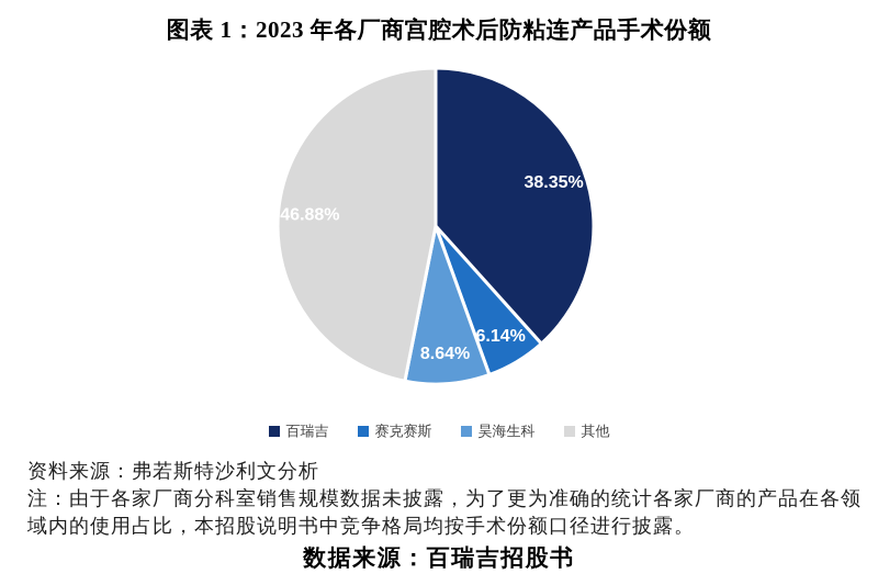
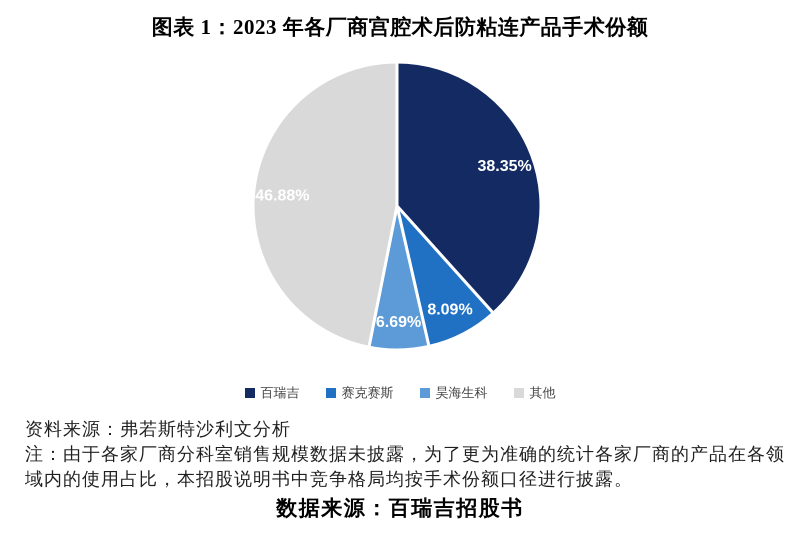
赛克赛斯: 6.14% -> 8.09%
昊海生科: 8.64% -> 6.69%
